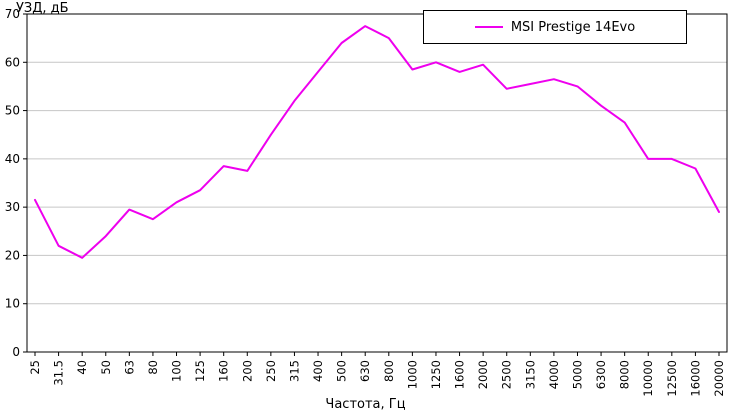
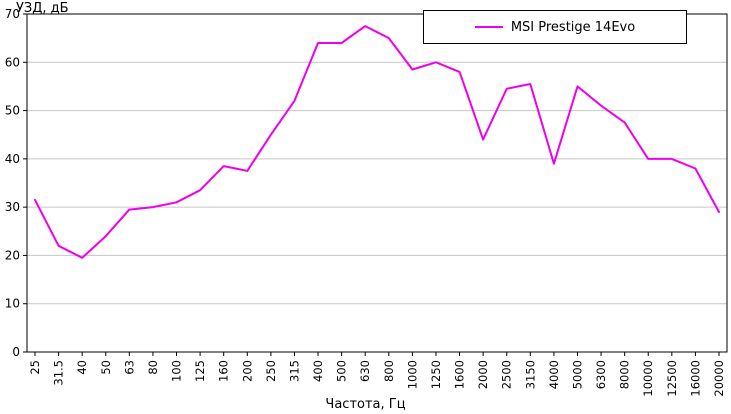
80: 28 -> 30
400: 58 -> 64
2000: 60 -> 44
4000: 56 -> 39
